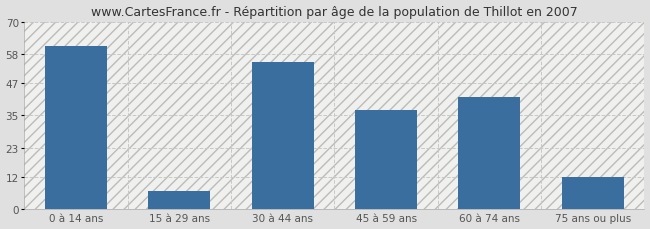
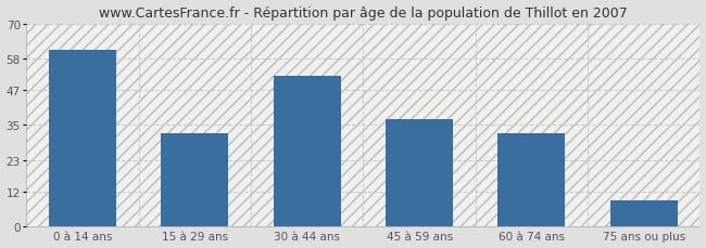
15 à 29 ans: 7 -> 32
30 à 44 ans: 55 -> 52
60 à 74 ans: 42 -> 32
75 ans ou plus: 12 -> 9
